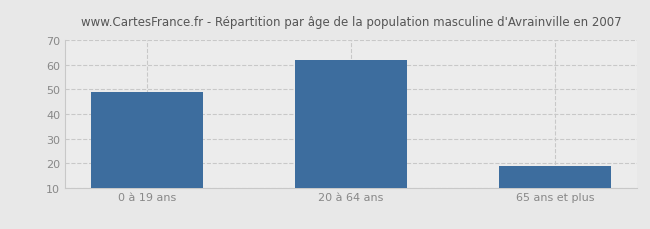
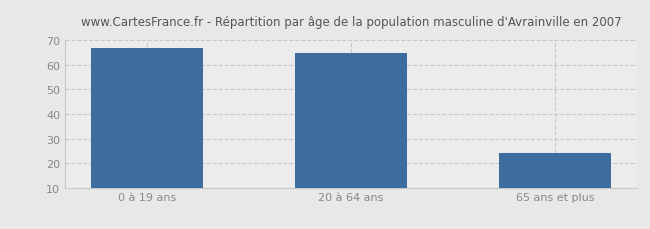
0 à 19 ans: 49 -> 67
20 à 64 ans: 62 -> 65
65 ans et plus: 19 -> 24
